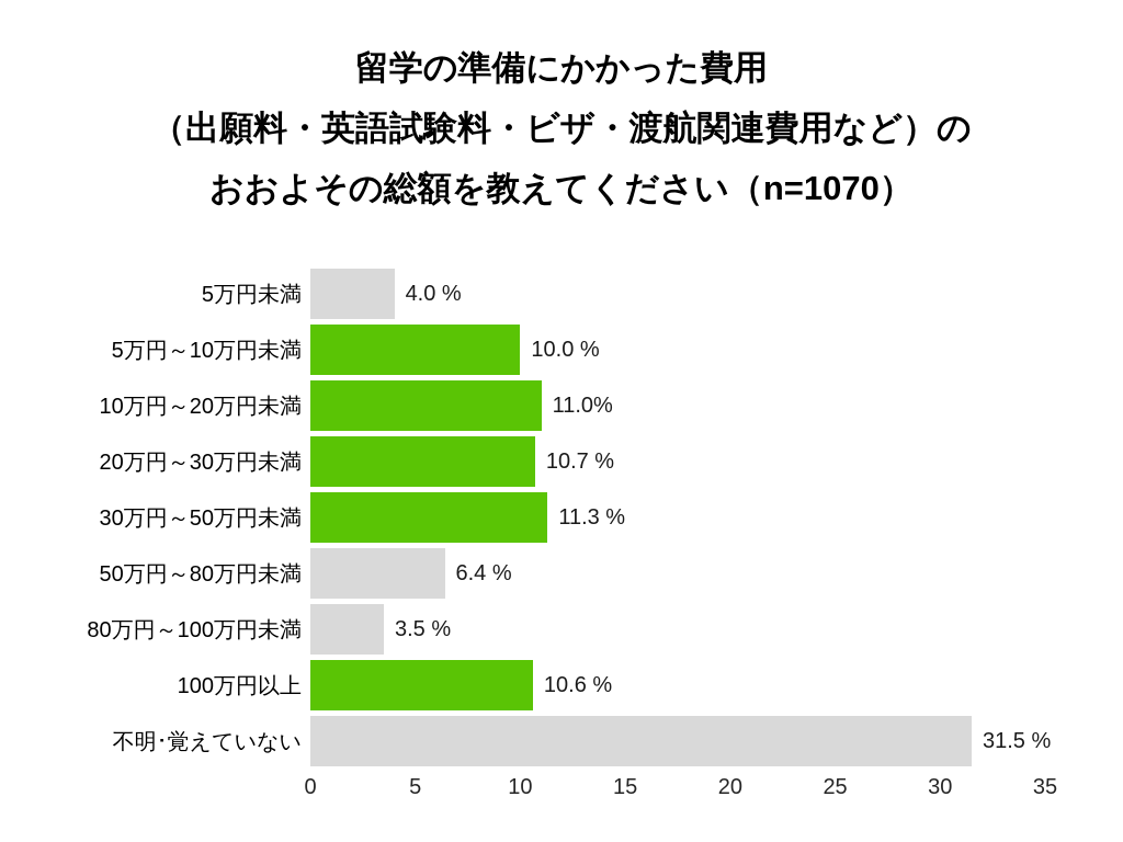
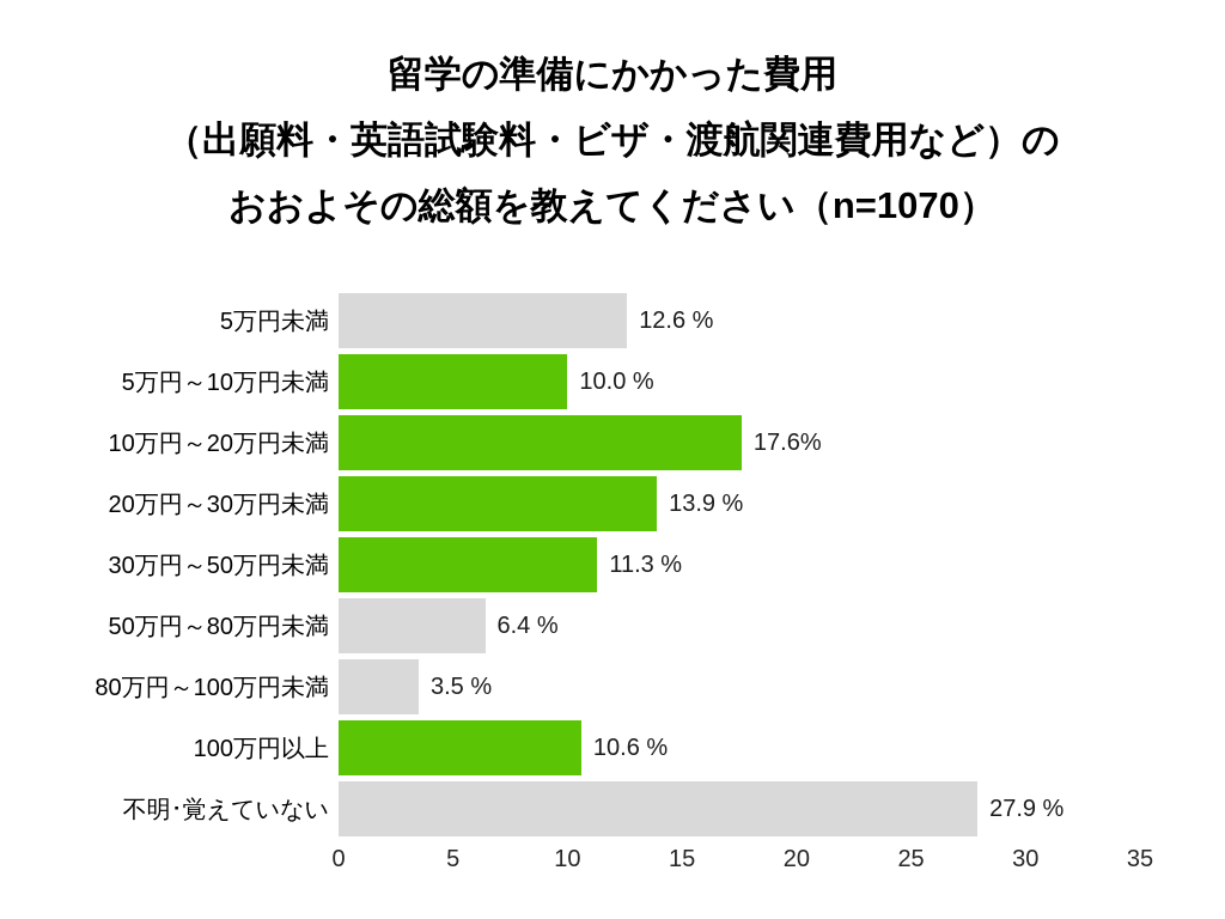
5万円未満: 4.0 -> 12.6
10万円～20万円未満: 11.0% -> 17.6%
20万円～30万円未満: 10.7 -> 13.9
不明･覚えていない: 31.5 -> 27.9
